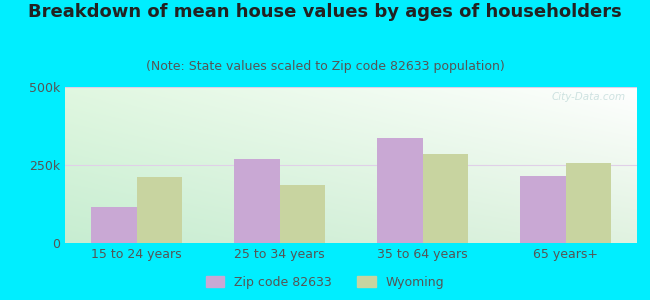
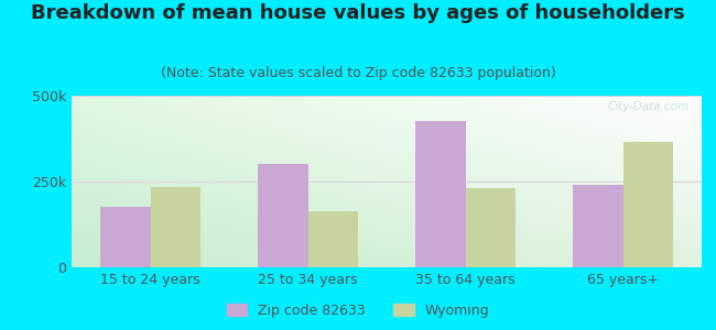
Zip code 82633/15 to 24 years: 115k -> 175k
Wyoming/15 to 24 years: 210k -> 235k
Zip code 82633/25 to 34 years: 270k -> 300k
Wyoming/25 to 34 years: 185k -> 165k
Zip code 82633/35 to 64 years: 335k -> 425k
Wyoming/35 to 64 years: 285k -> 230k
Zip code 82633/65 years+: 215k -> 240k
Wyoming/65 years+: 255k -> 365k
